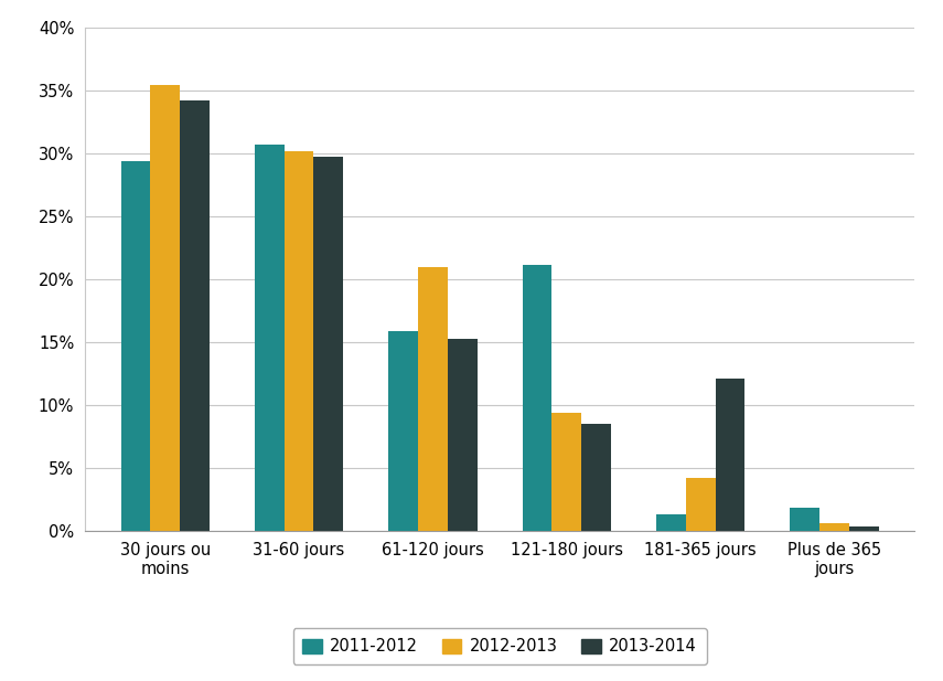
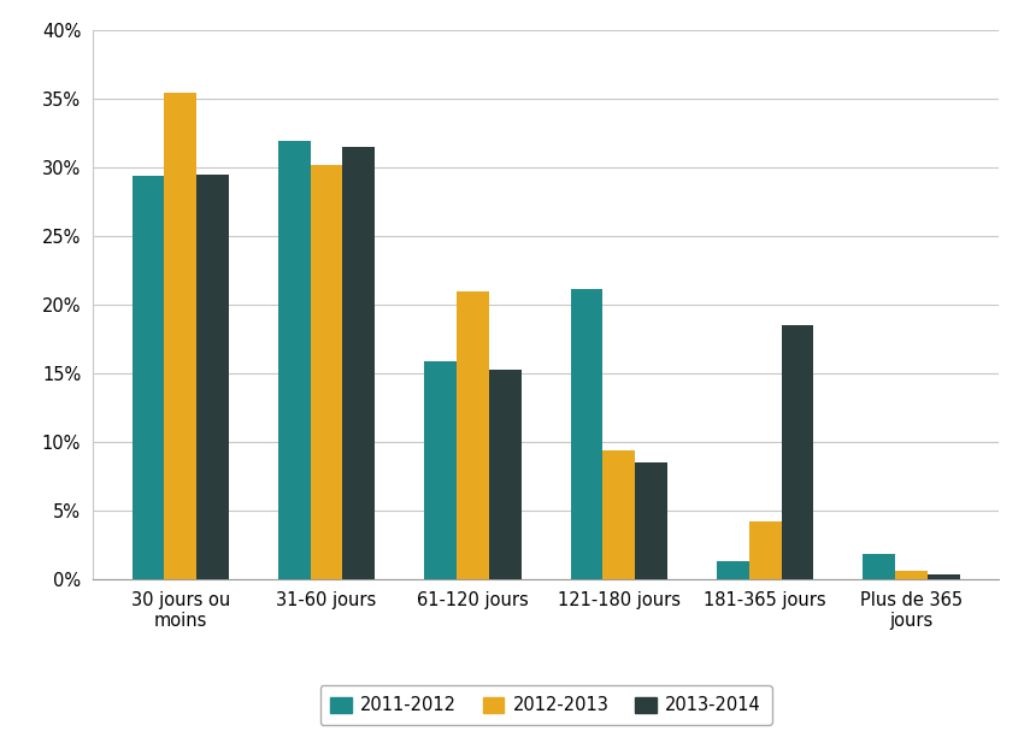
2013-2014/30 jours ou moins: 34.2% -> 29.5%
2011-2012/31-60 jours: 30.7% -> 31.9%
2013-2014/31-60 jours: 29.7% -> 31.5%
2013-2014/181-365 jours: 12.1% -> 18.5%
